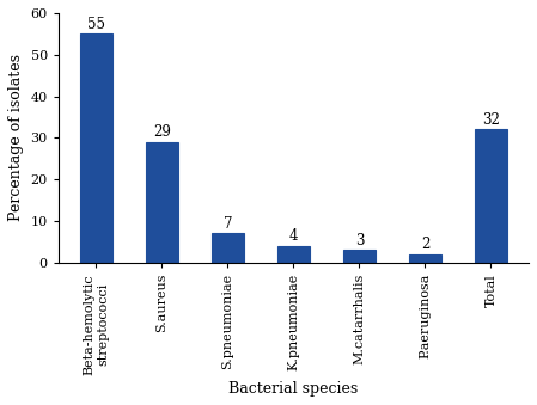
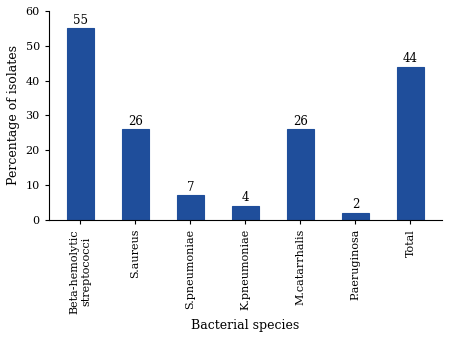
S.aureus: 29 -> 26
M.catarrhalis: 3 -> 26
Total: 32 -> 44
